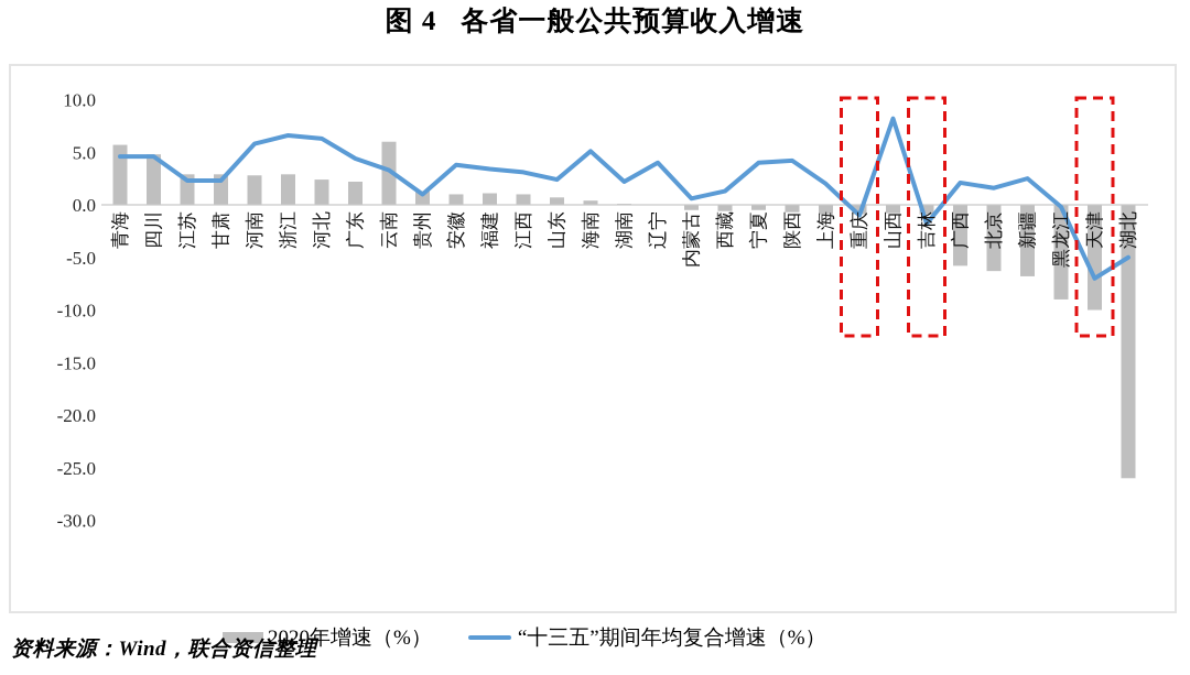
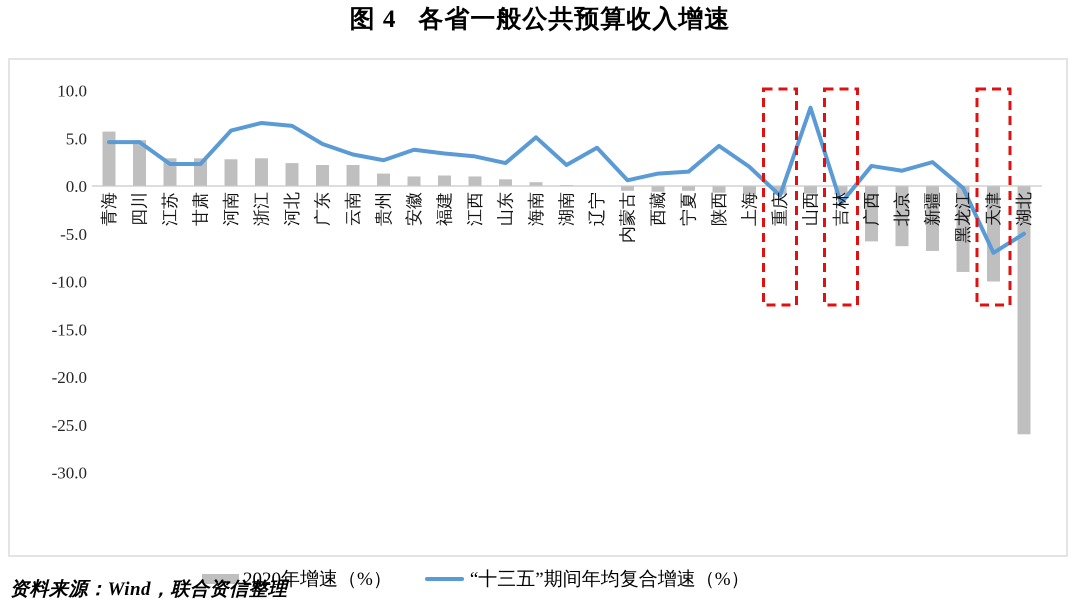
2020年增速（%）/云南: 6 -> 2
“十三五”期间年均复合增速（%）/贵州: 1 -> 3
“十三五”期间年均复合增速（%）/宁夏: 4 -> 2
